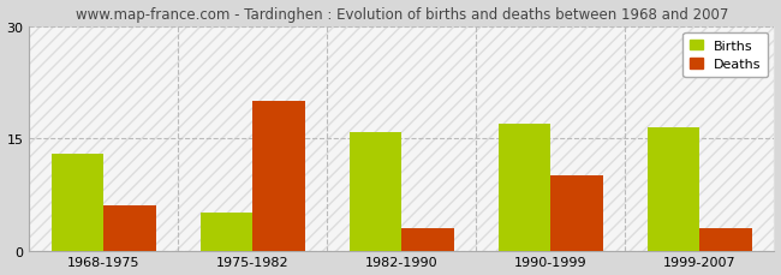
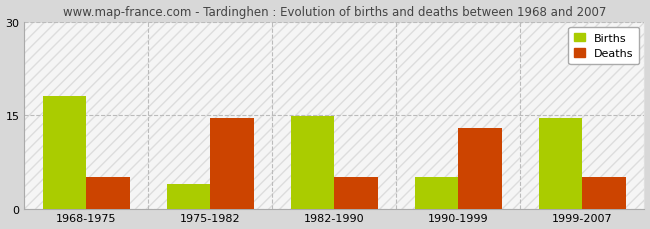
Births/1968-1975: 13.0 -> 18.0
Deaths/1968-1975: 6.0 -> 5.0
Births/1975-1982: 5.0 -> 4.0
Deaths/1975-1982: 20.0 -> 14.5
Births/1982-1990: 15.8 -> 14.8
Deaths/1982-1990: 3.0 -> 5.0
Births/1990-1999: 17.0 -> 5.0
Deaths/1990-1999: 10.0 -> 13.0
Births/1999-2007: 16.4 -> 14.5
Deaths/1999-2007: 3.0 -> 5.0
